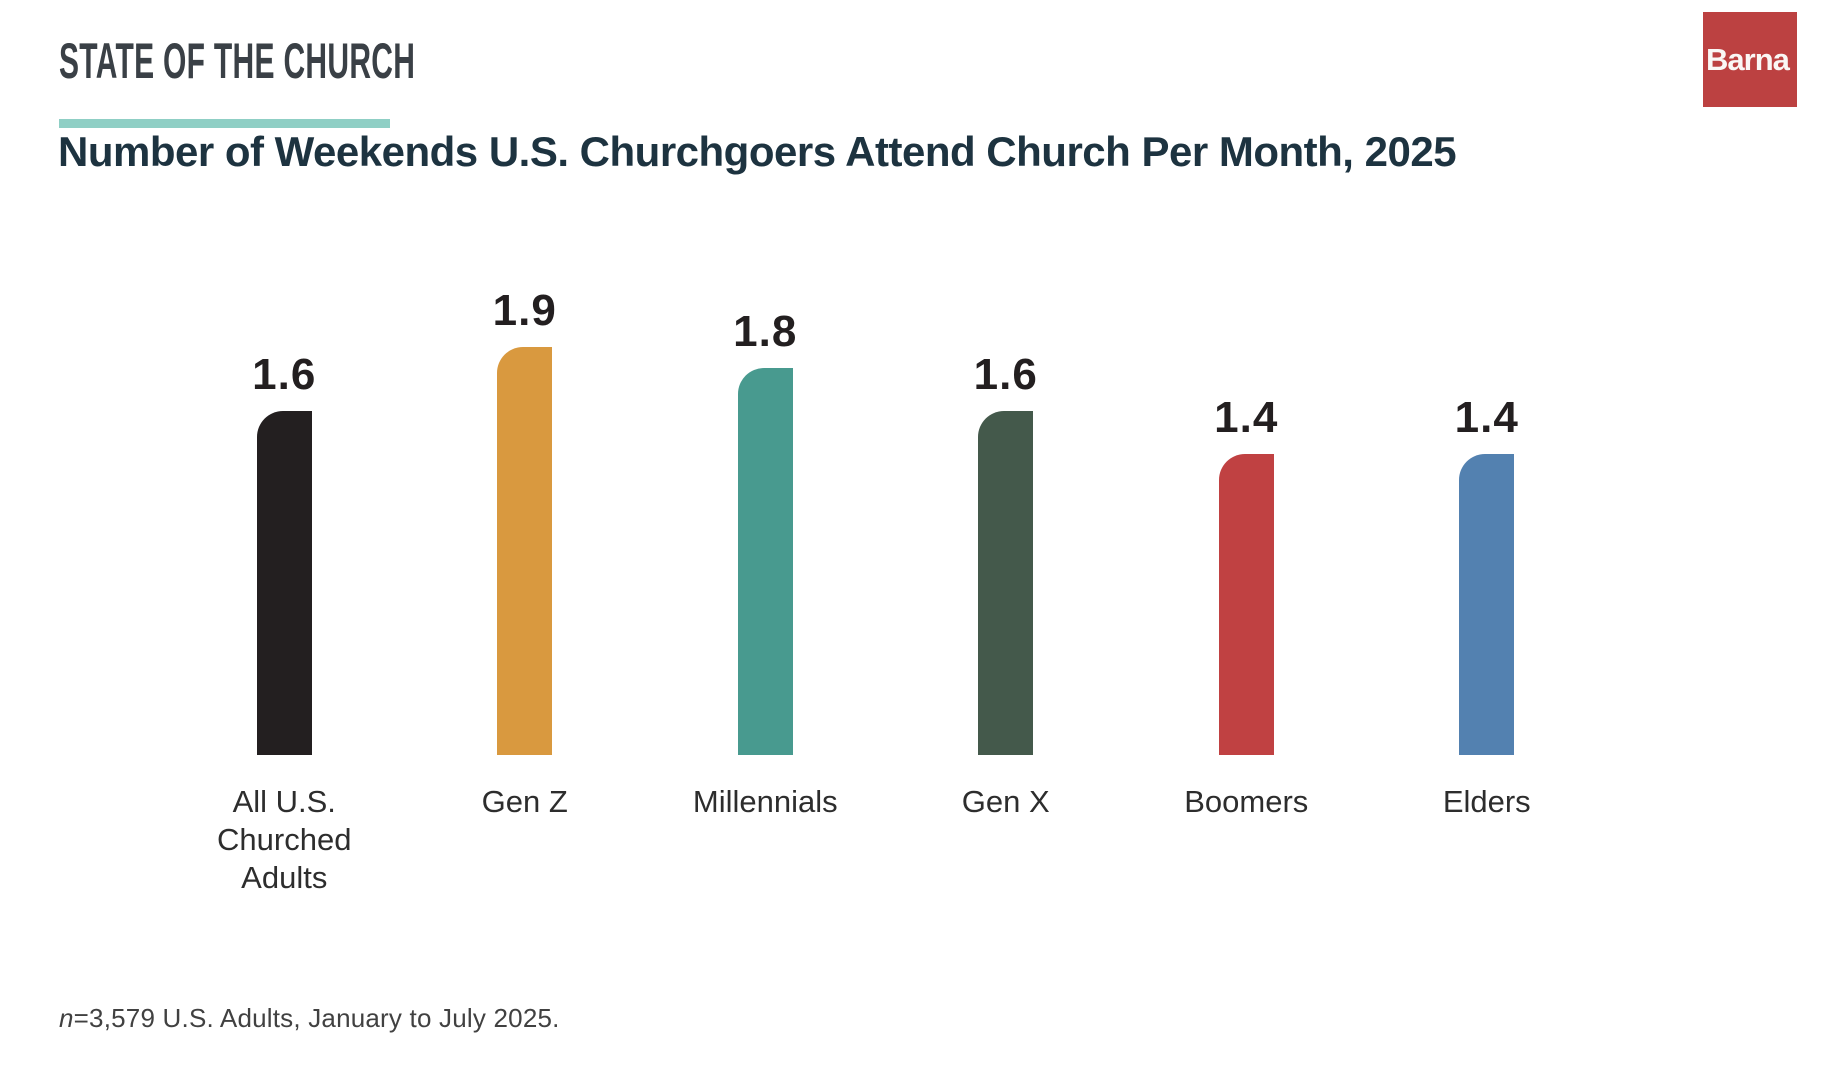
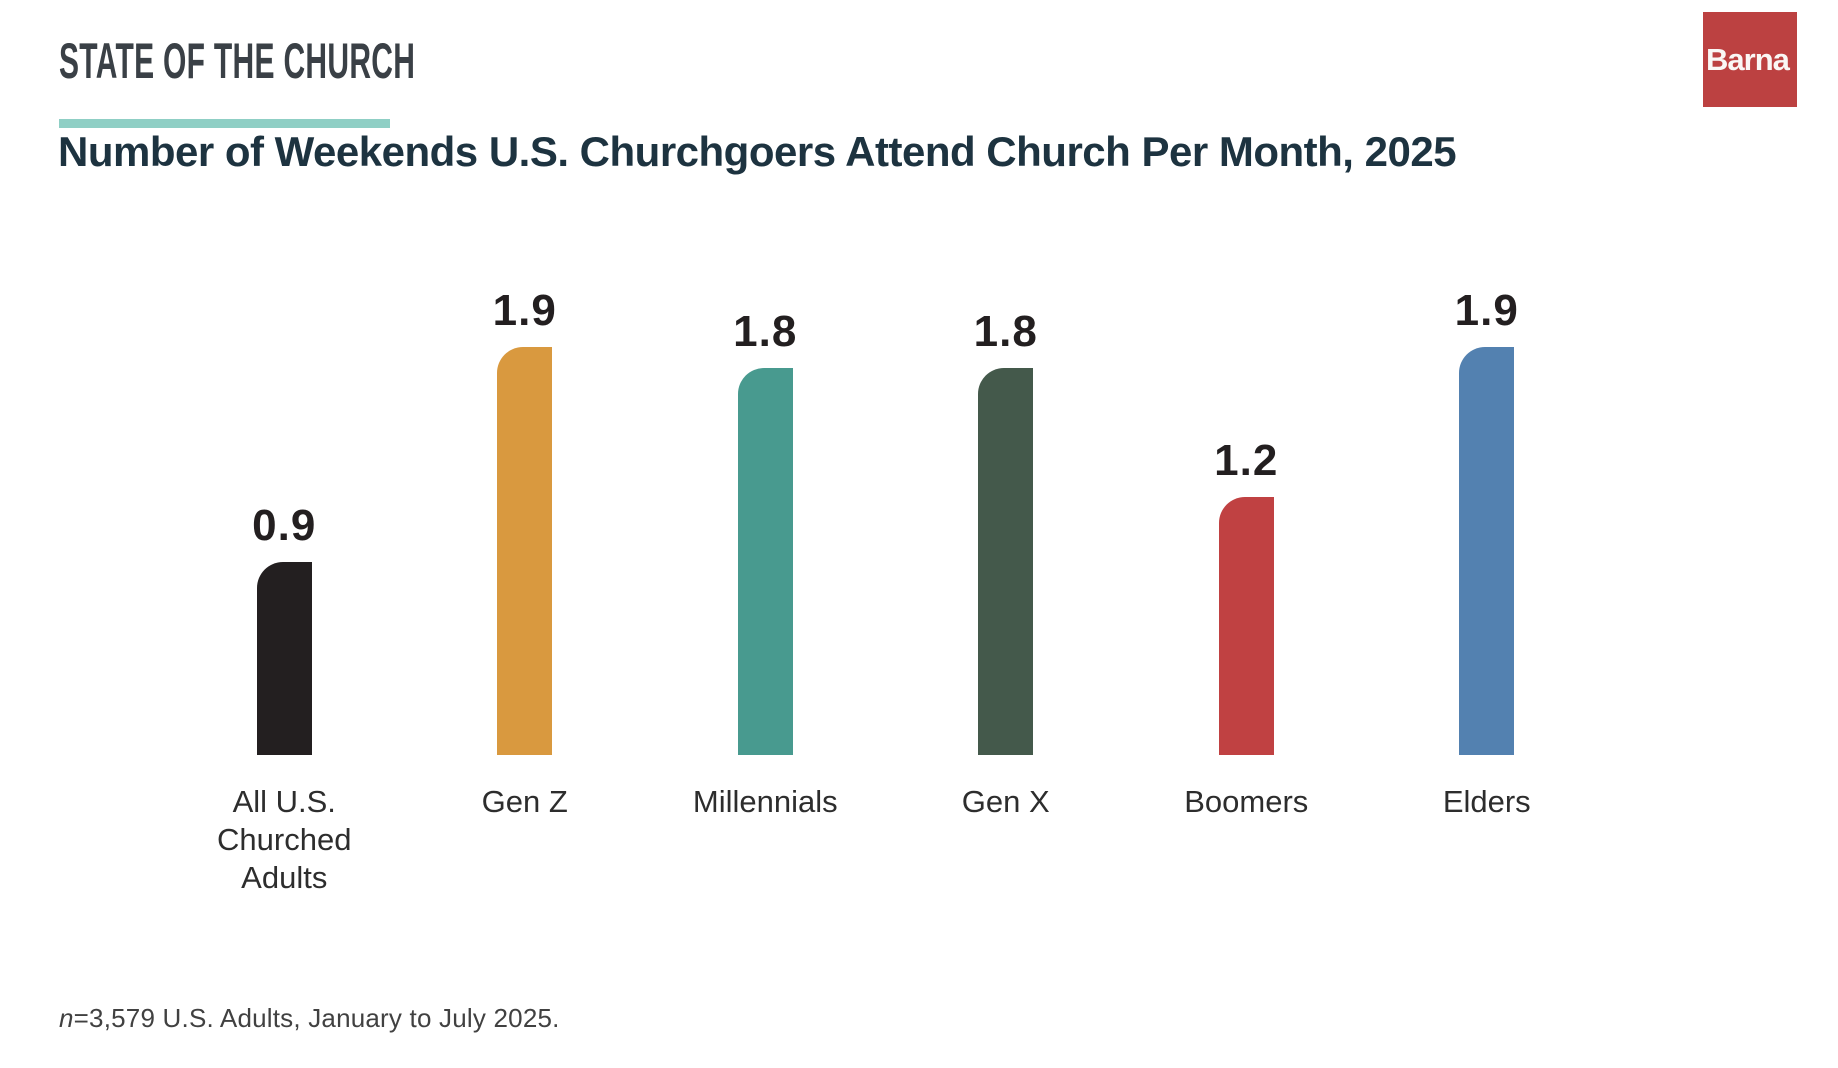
All U.S. Churched Adults: 1.6 -> 0.9
Gen X: 1.6 -> 1.8
Boomers: 1.4 -> 1.2
Elders: 1.4 -> 1.9
